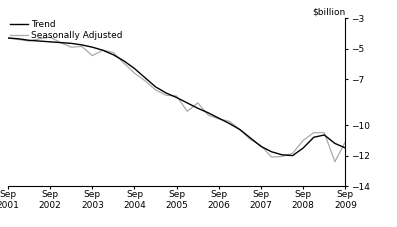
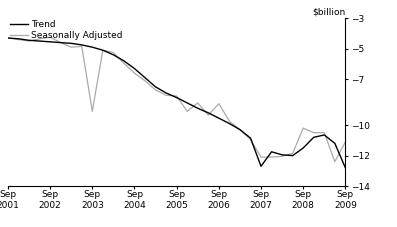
Seasonally Adjusted/Sep 2003: -5.5 -> -9.1
Seasonally Adjusted/Sep 2006: -9.6 -> -8.6
Trend/Sep 2007: -11.4 -> -12.7
Seasonally Adjusted/Sep 2007: -11.3 -> -12.1
Seasonally Adjusted/Sep 2008: -11.0 -> -10.2
Trend/Sep 2009: -11.5 -> -12.8
